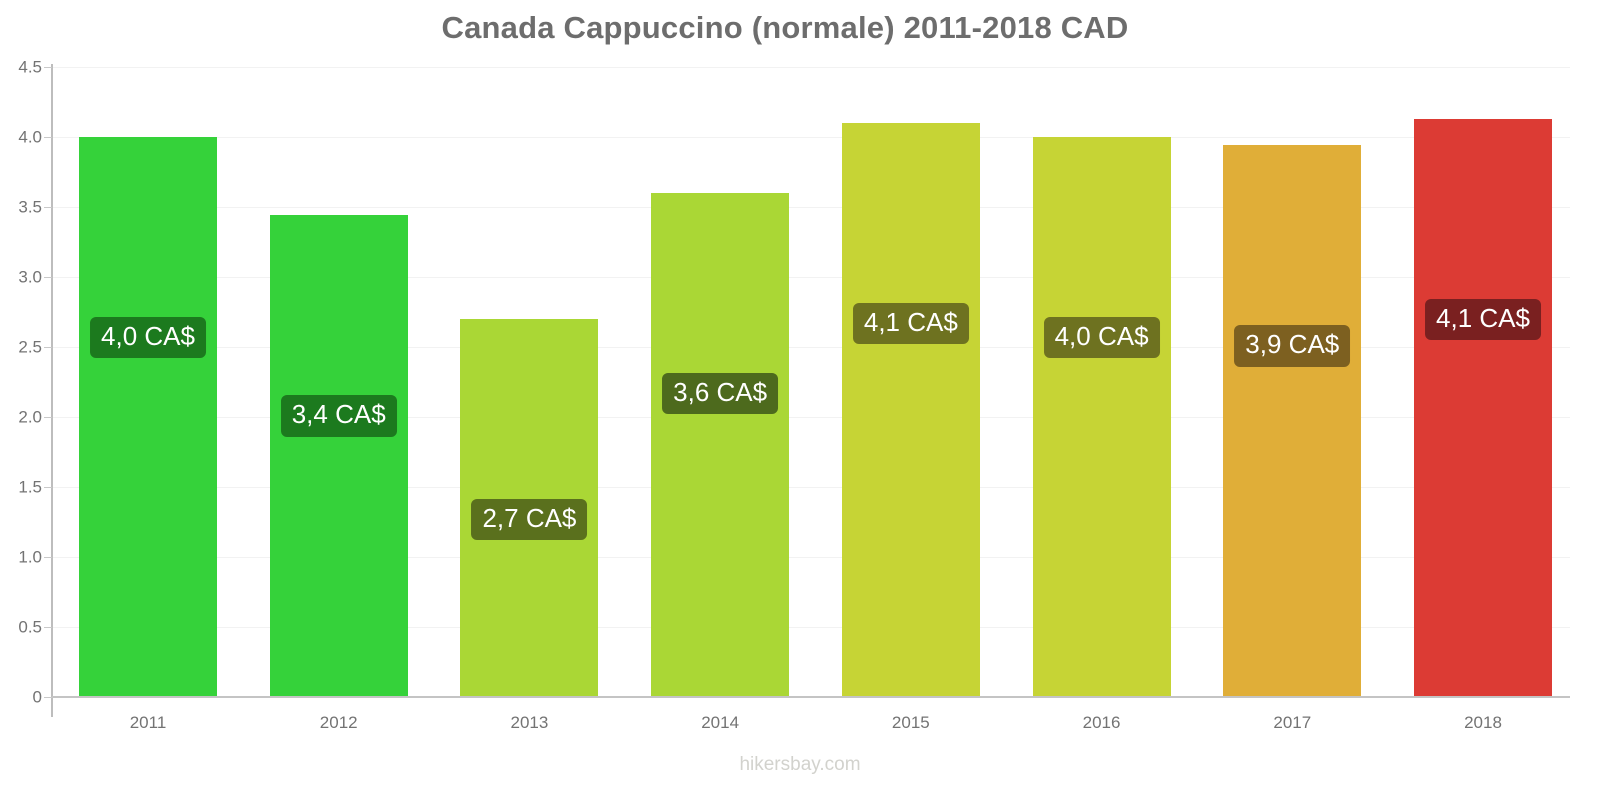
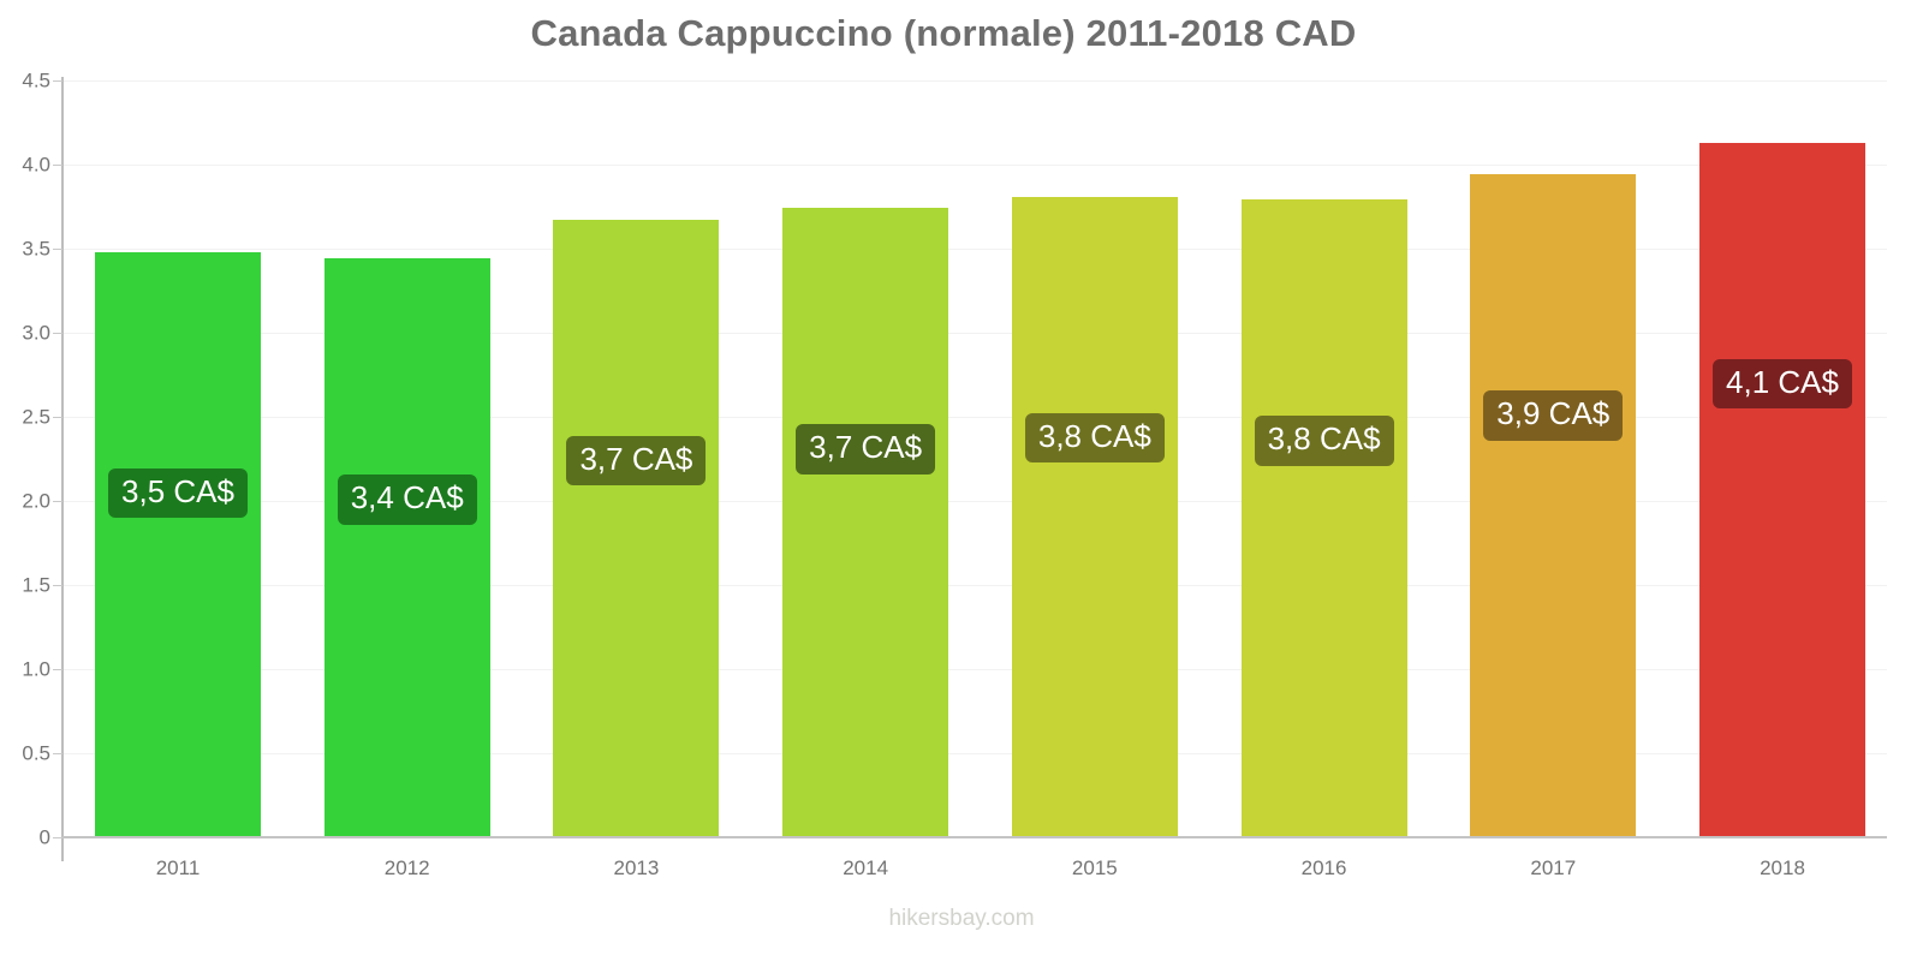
2011: 4,0 -> 3,5
2013: 2,7 -> 3,7
2014: 3,6 -> 3,7
2015: 4,1 -> 3,8
2016: 4,0 -> 3,8
